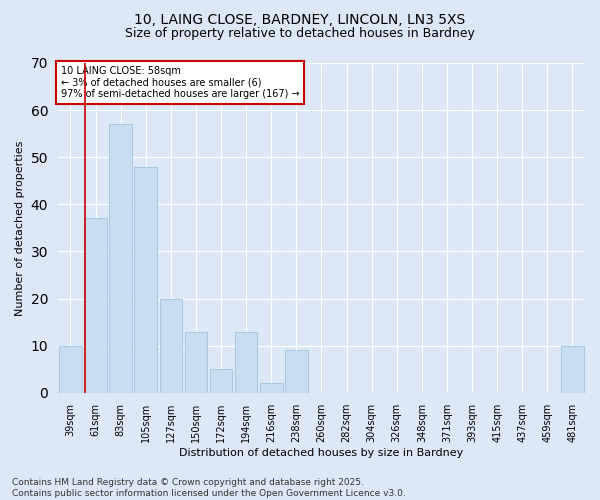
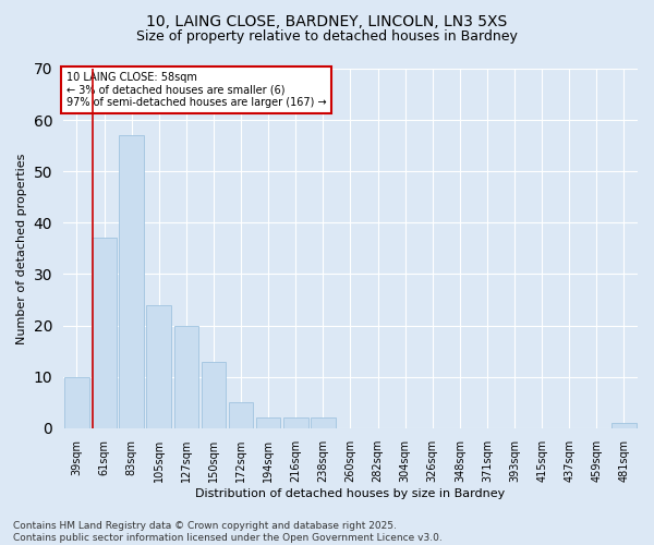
105sqm: 48 -> 24
194sqm: 13 -> 2
238sqm: 9 -> 2
481sqm: 10 -> 1
